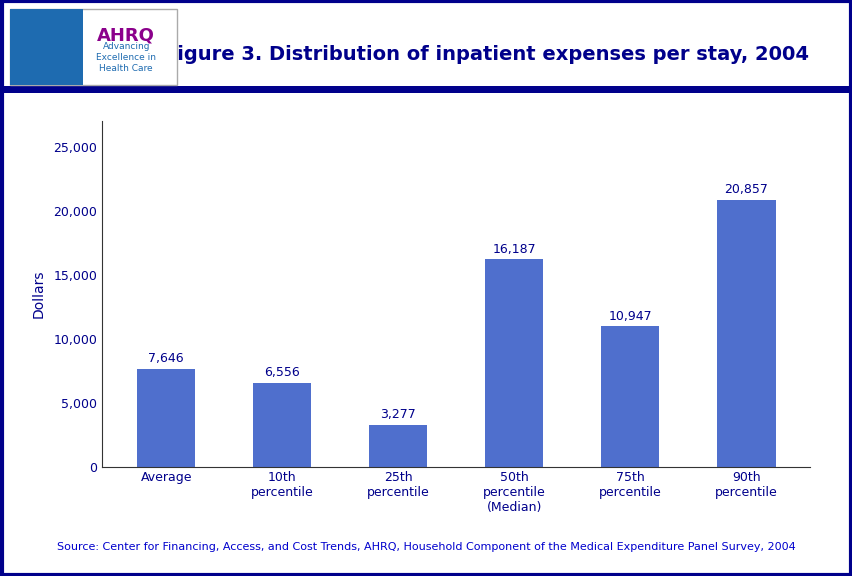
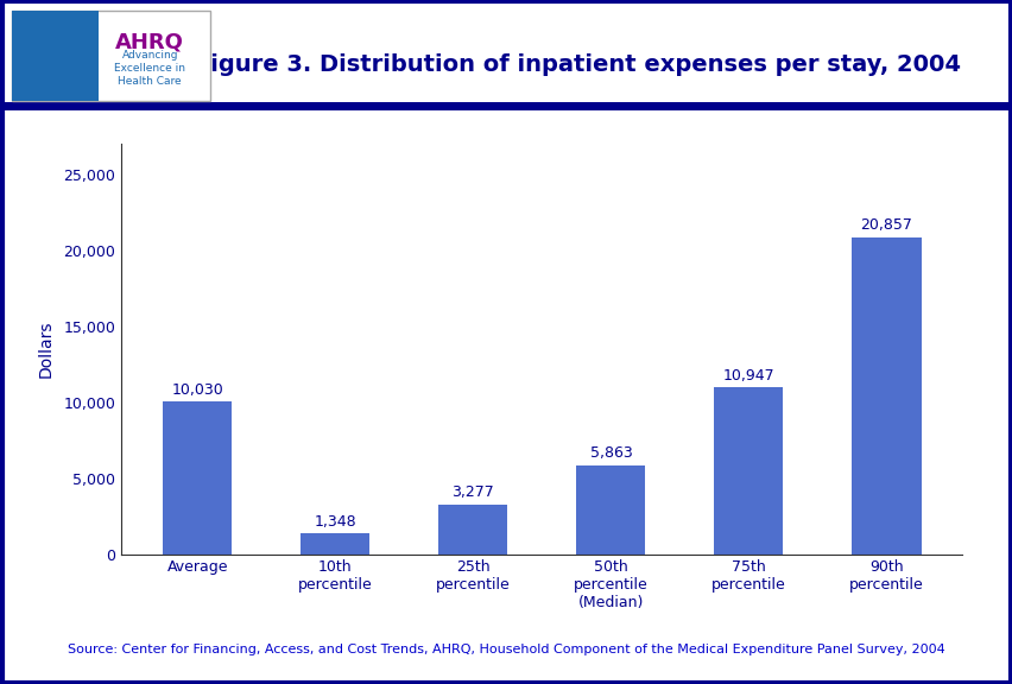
Average: 7,646 -> 10,030
10th percentile: 6,556 -> 1,348
50th percentile (Median): 16,187 -> 5,863
